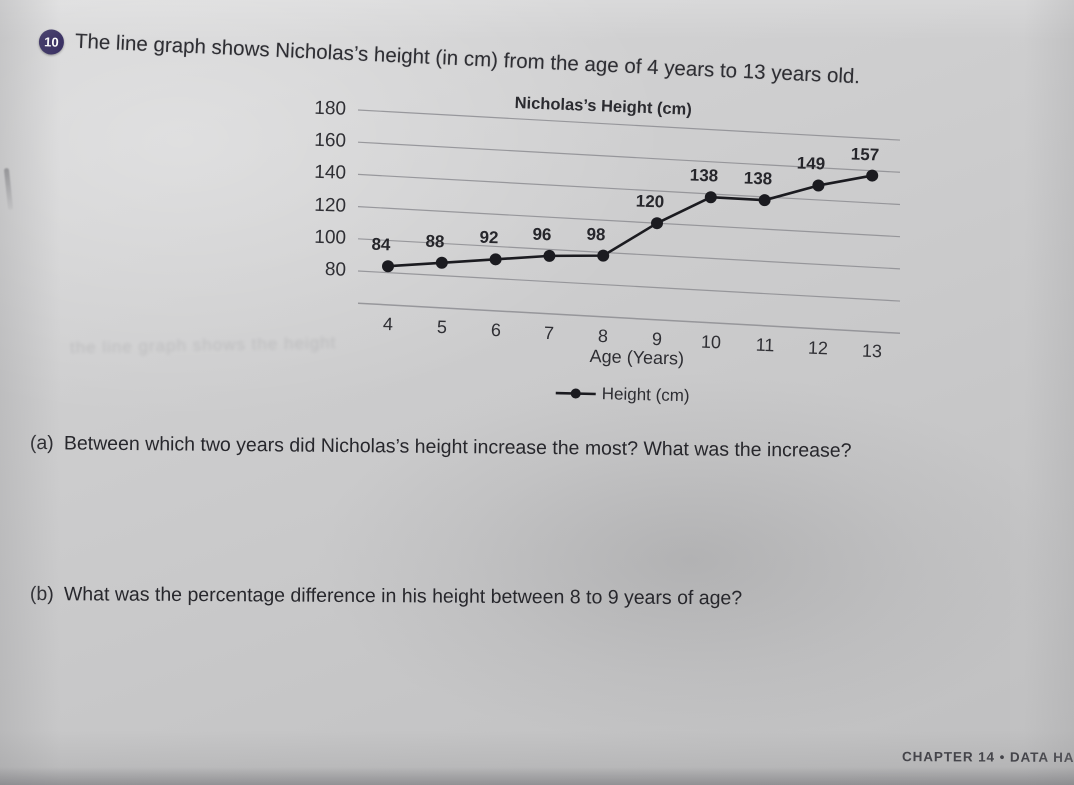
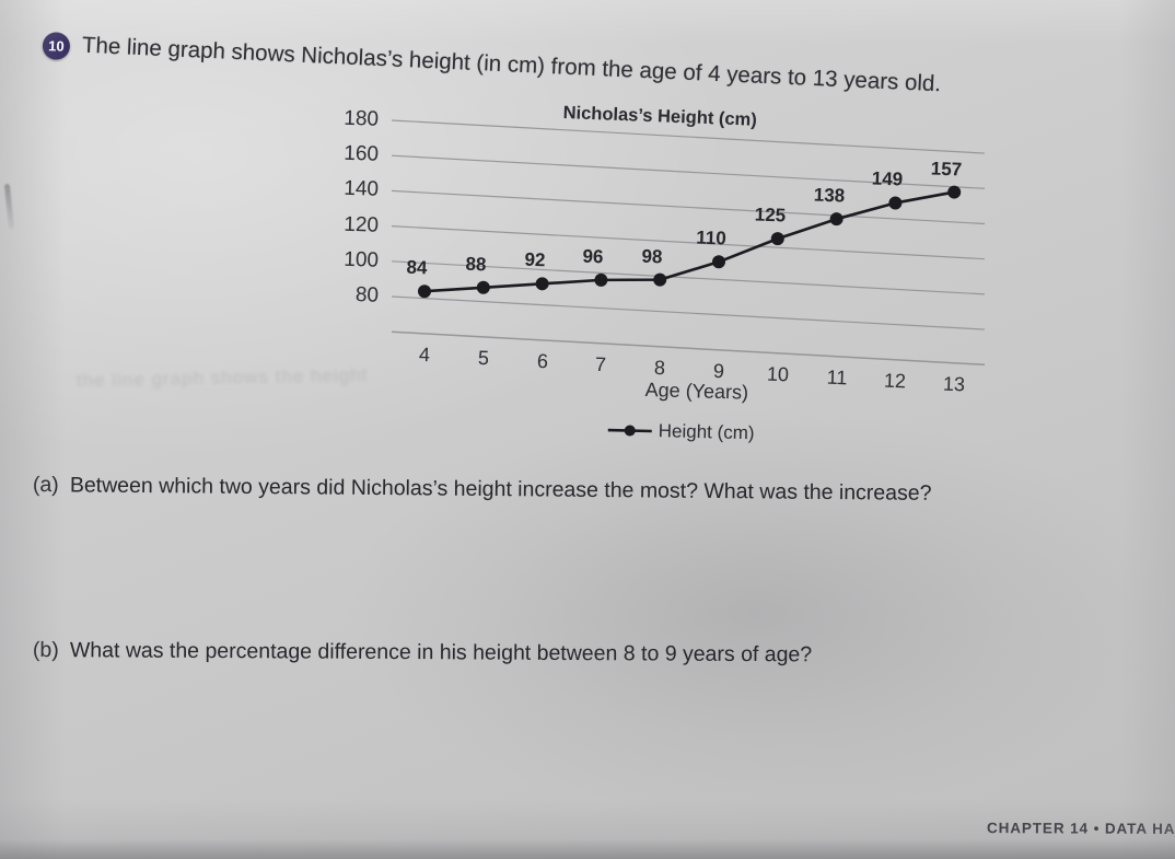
9: 120 -> 110
10: 138 -> 125
